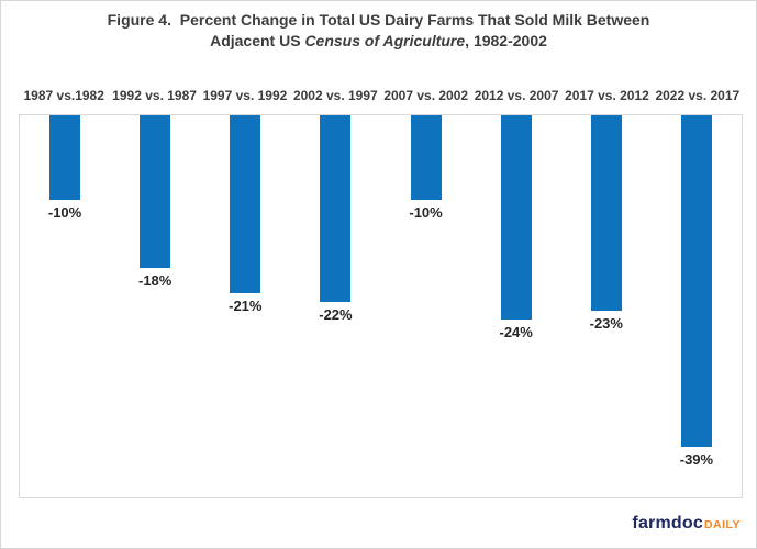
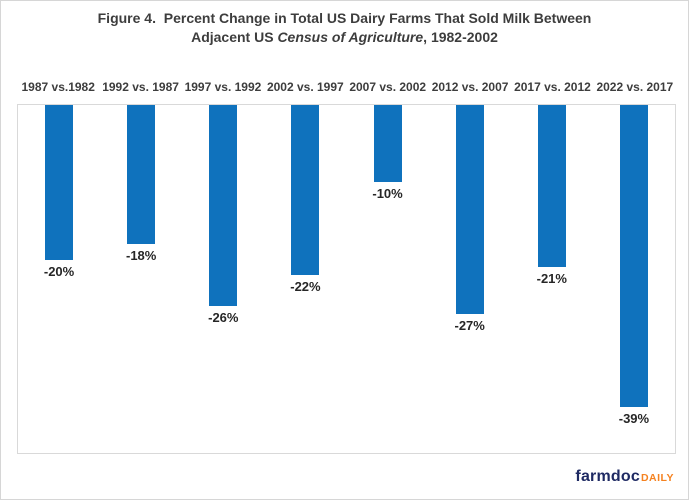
1987 vs.1982: -10% -> -20%
1997 vs. 1992: -21% -> -26%
2012 vs. 2007: -24% -> -27%
2017 vs. 2012: -23% -> -21%
